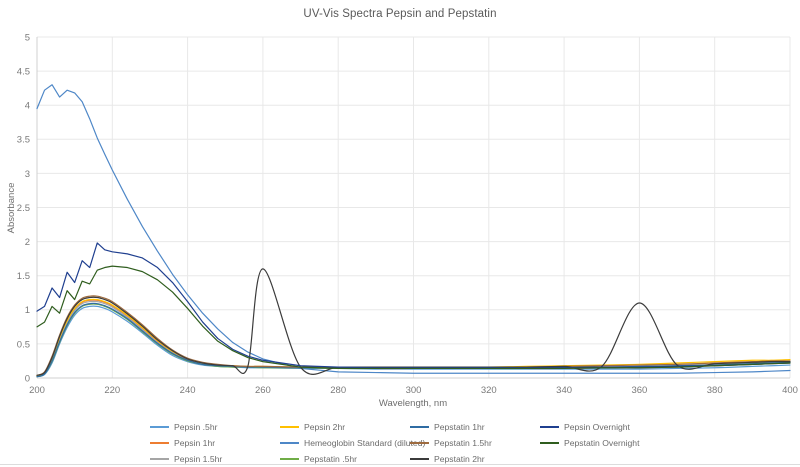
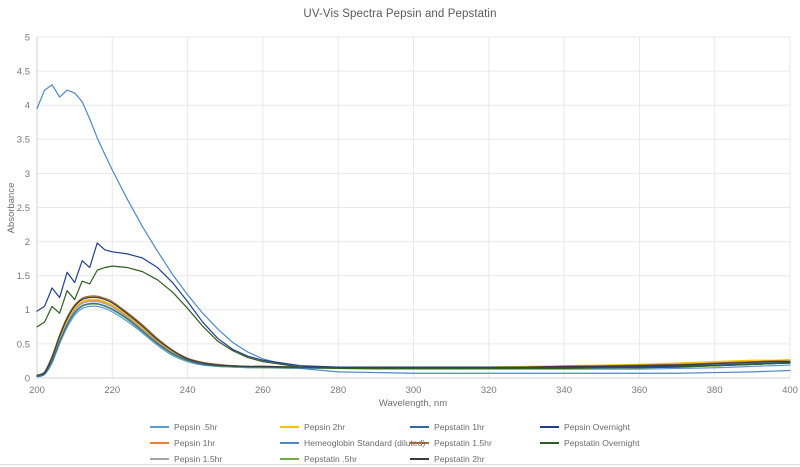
Pepstatin 2hr/260: 1.6 -> 0.2
Pepstatin 2hr/360: 1.1 -> 0.2
